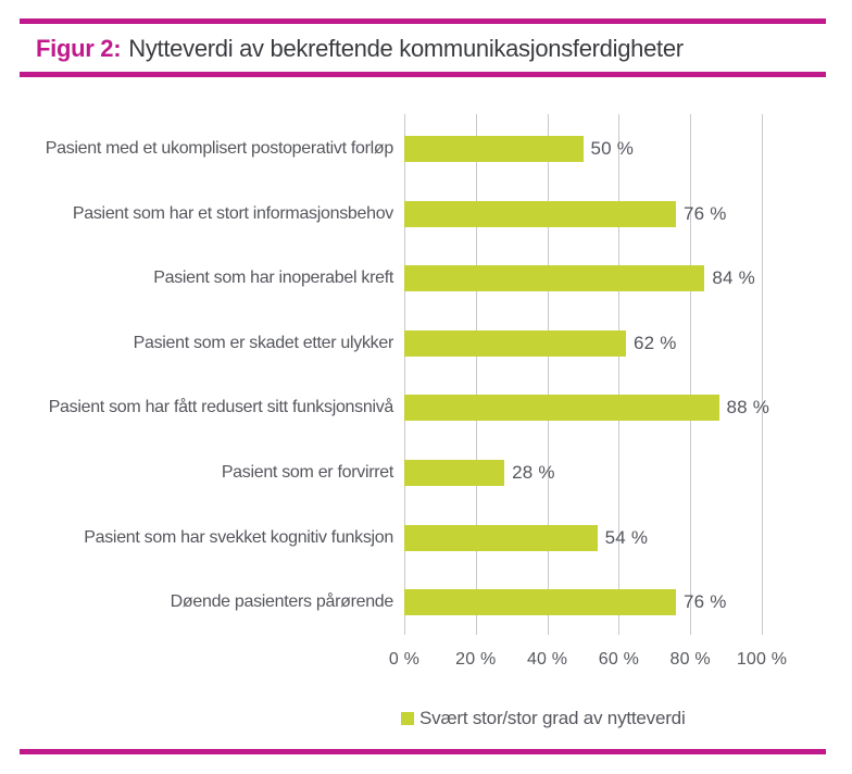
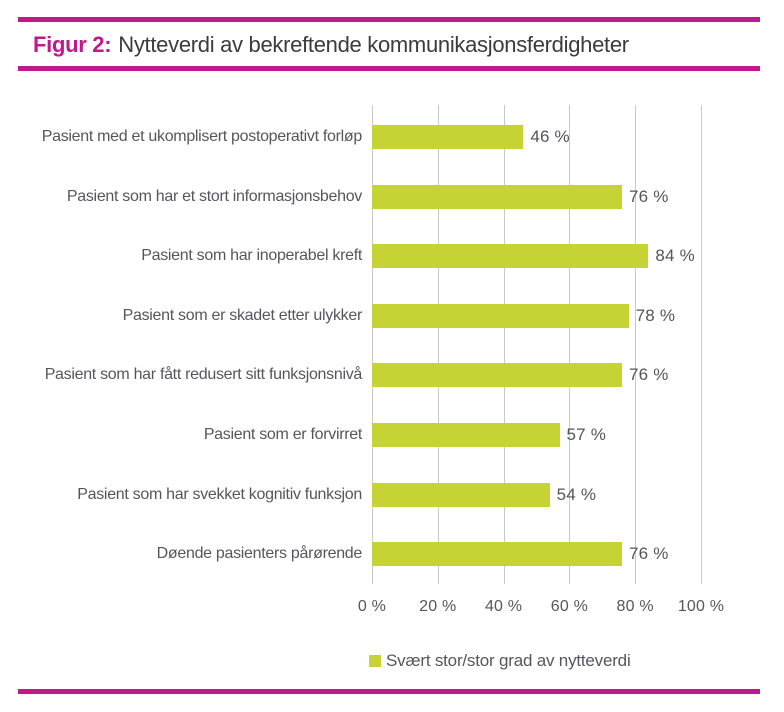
Pasient med et ukomplisert postoperativt forløp: 50 -> 46
Pasient som er skadet etter ulykker: 62 -> 78
Pasient som har fått redusert sitt funksjonsnivå: 88 -> 76
Pasient som er forvirret: 28 -> 57
